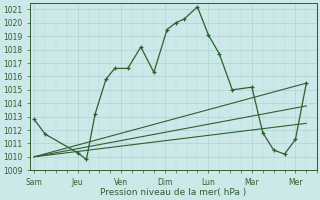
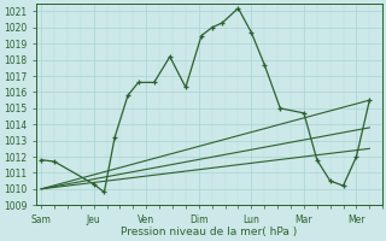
Sam: 1012.8 -> 1011.8
Lun: 1019.1 -> 1019.7
Mar: 1015.2 -> 1014.7
Mer: 1011.3 -> 1012.0
